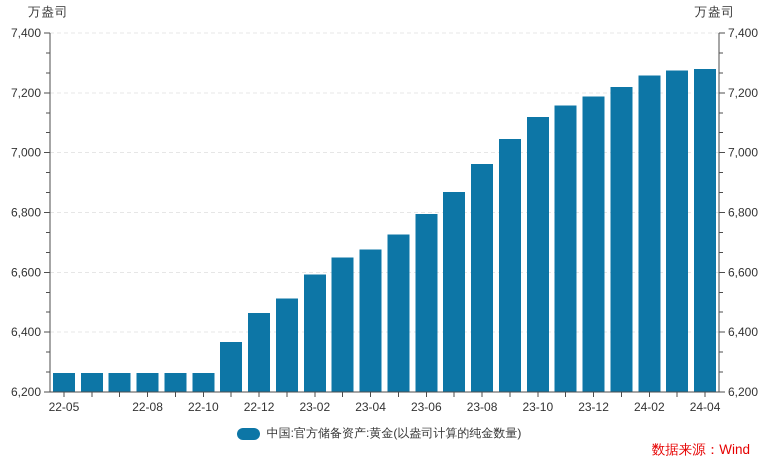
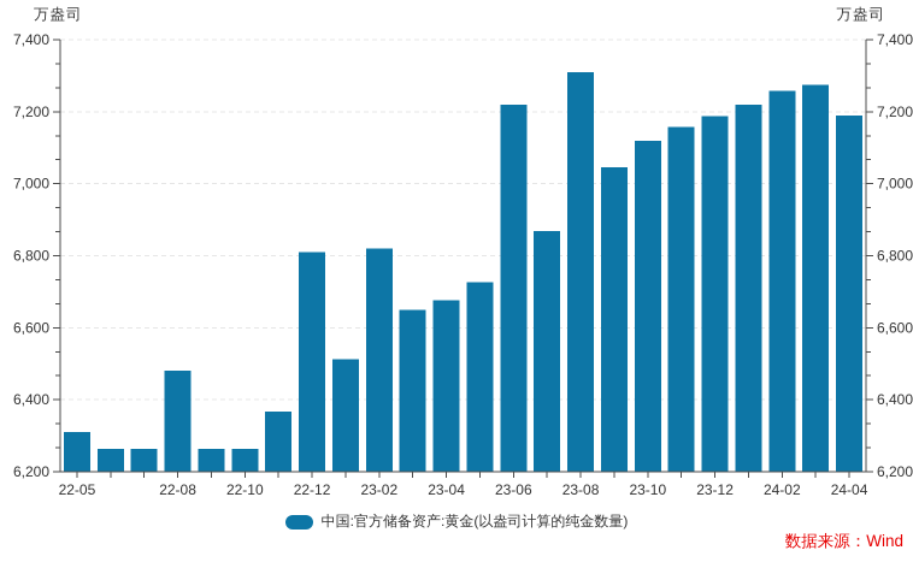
22-05: 6260 -> 6310
22-08: 6260 -> 6480
22-12: 6460 -> 6810
23-02: 6590 -> 6820
23-06: 6800 -> 7220
23-08: 6960 -> 7310
24-04: 7280 -> 7190
